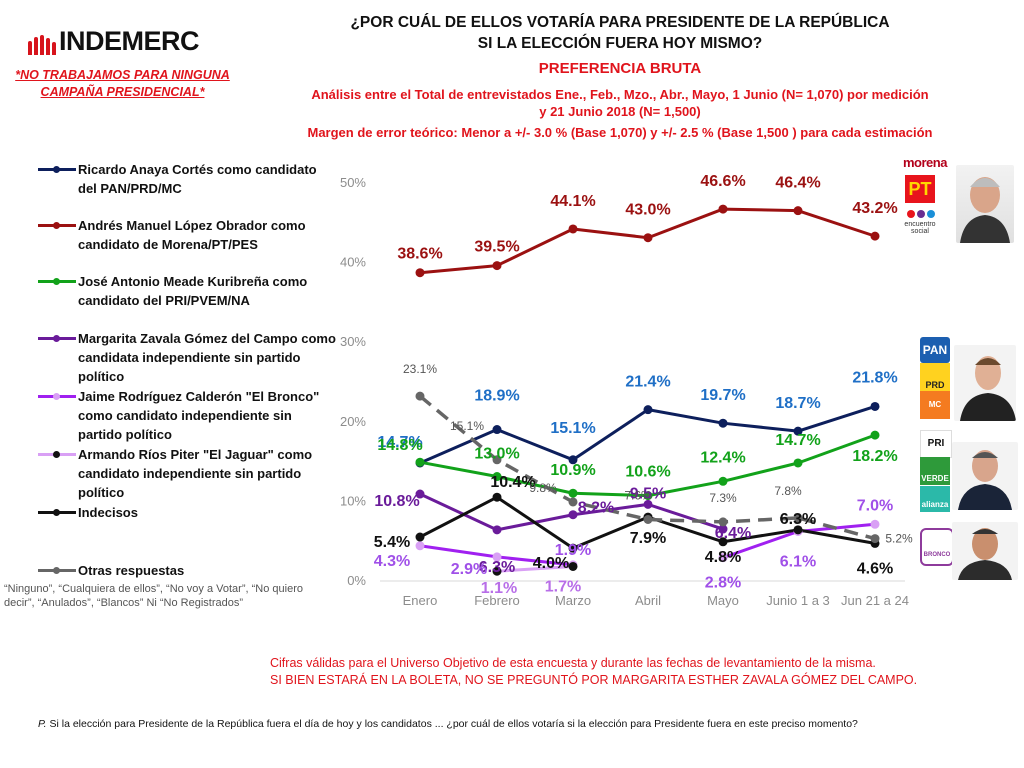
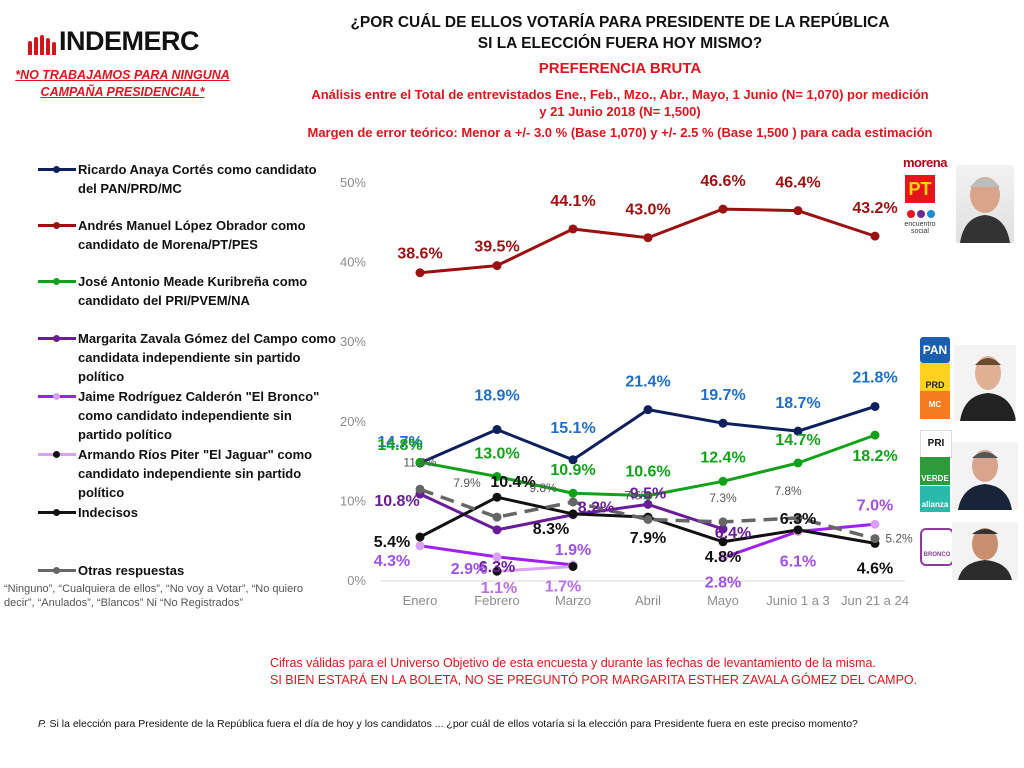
Otras respuestas/Enero: 23.1% -> 11.4%
Otras respuestas/Febrero: 15.1% -> 7.9%
Indecisos/Marzo: 4.0% -> 8.3%
